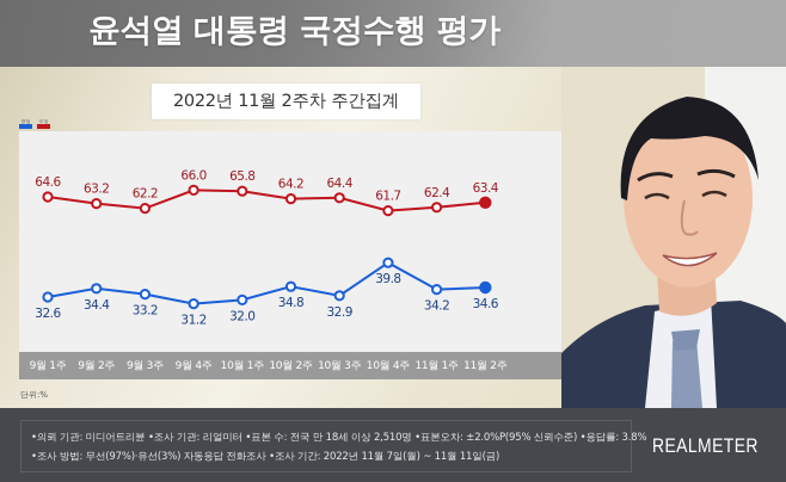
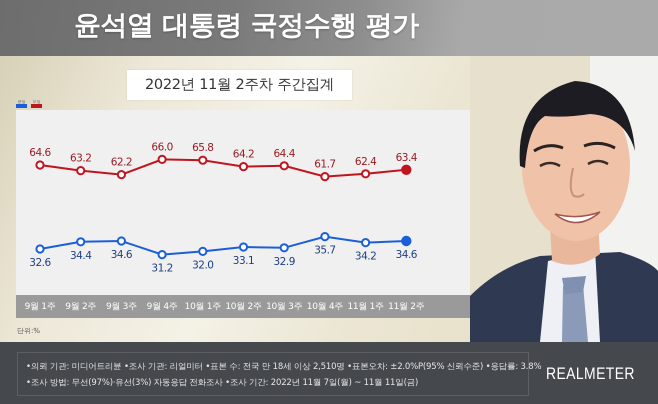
긍정/9월 3주: 33.2 -> 34.6
긍정/10월 2주: 34.8 -> 33.1
긍정/10월 4주: 39.8 -> 35.7
